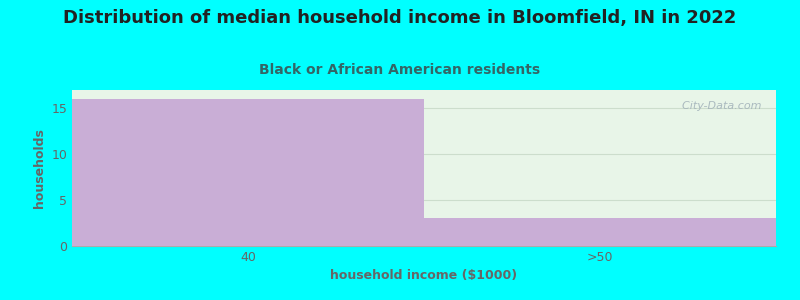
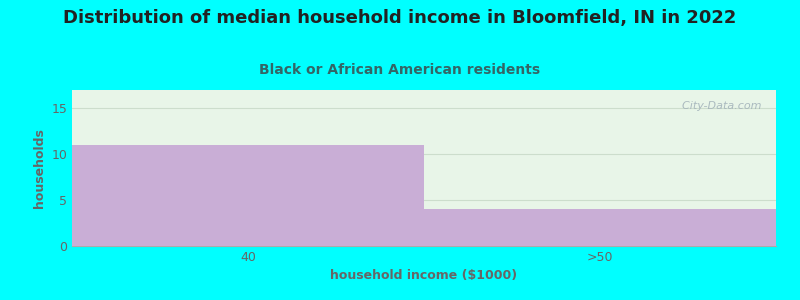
40: 16 -> 11
>50: 3 -> 4
